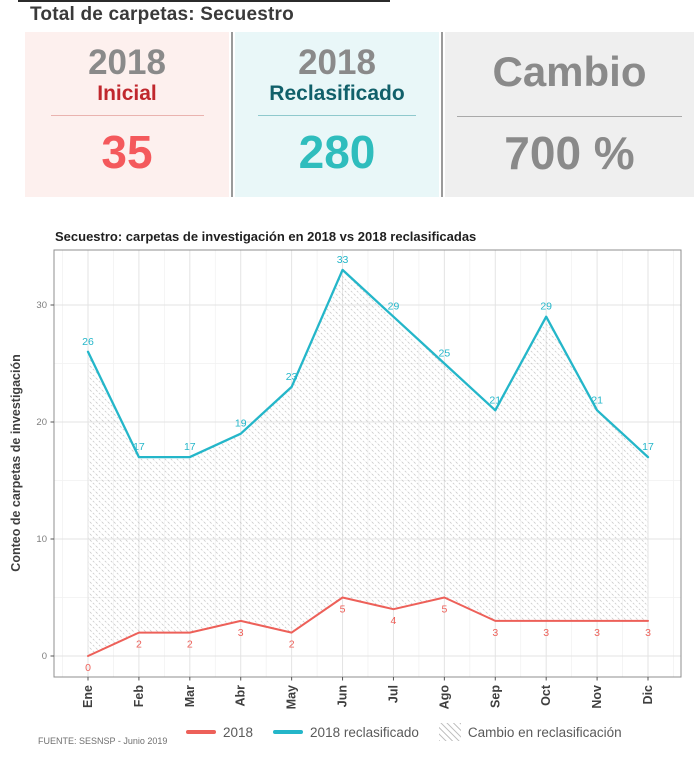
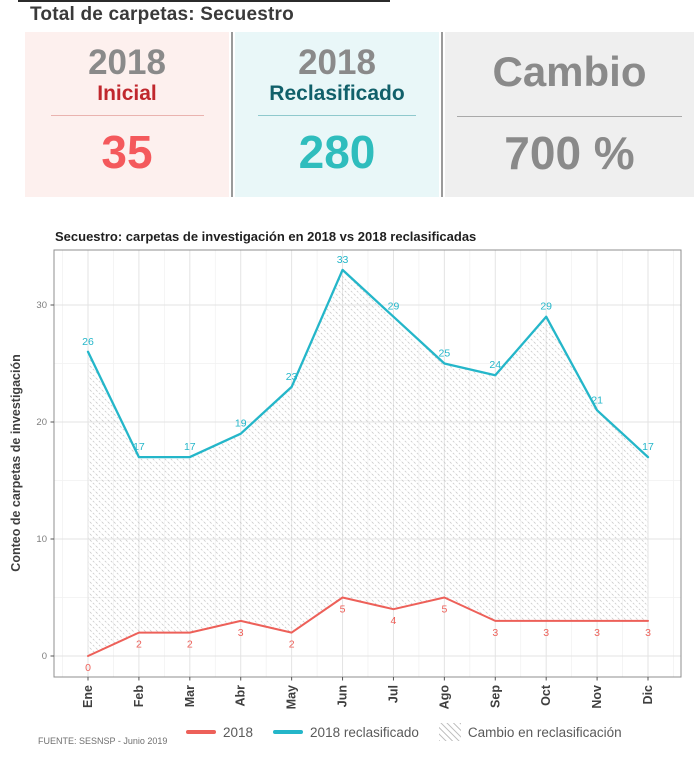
2018 reclasificado/Sep: 21 -> 24
